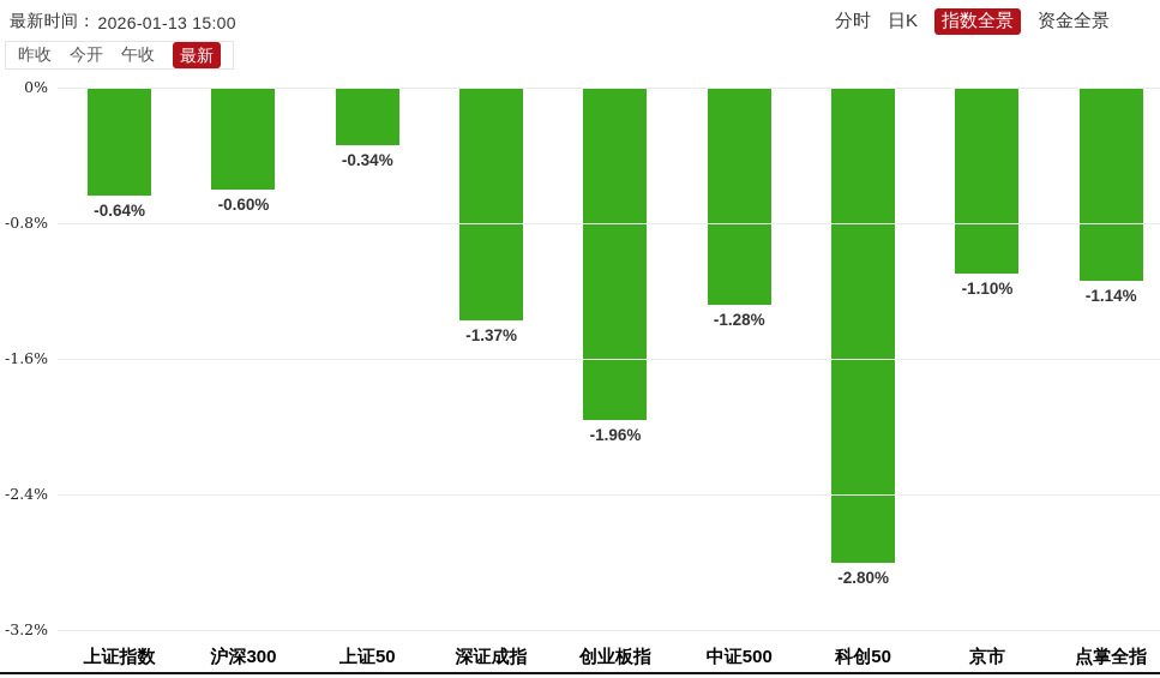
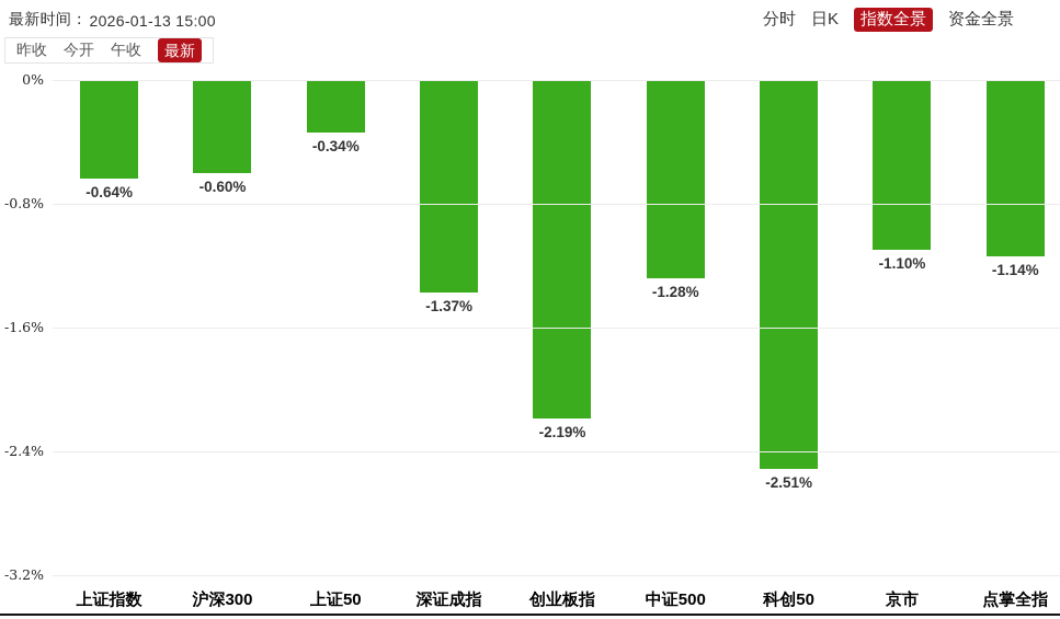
创业板指: -1.96% -> -2.19%
科创50: -2.80% -> -2.51%
